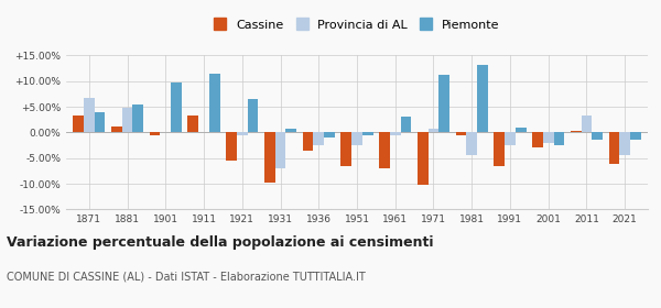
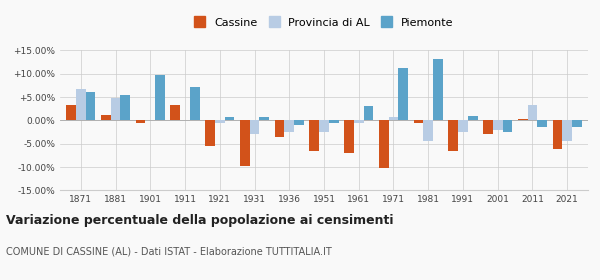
Piemonte/1871: 4.0% -> 6.0%
Piemonte/1911: 11.5% -> 7.2%
Piemonte/1921: 6.5% -> 0.8%
Provincia di AL/1931: -7.0% -> -3.0%
